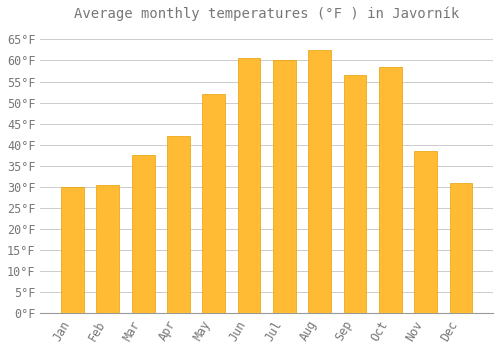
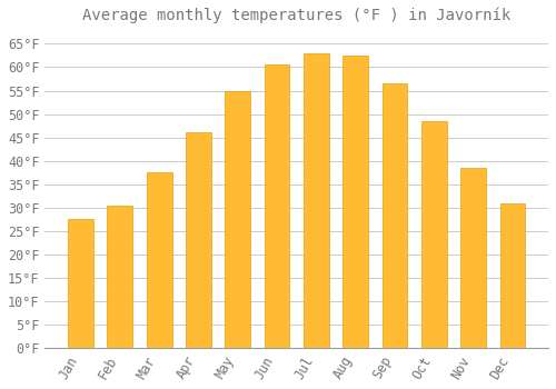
Jan: 30.0°F -> 27.5°F
Apr: 42.0°F -> 46.0°F
May: 52.0°F -> 55.0°F
Jul: 60.0°F -> 63.0°F
Oct: 58.5°F -> 48.5°F
